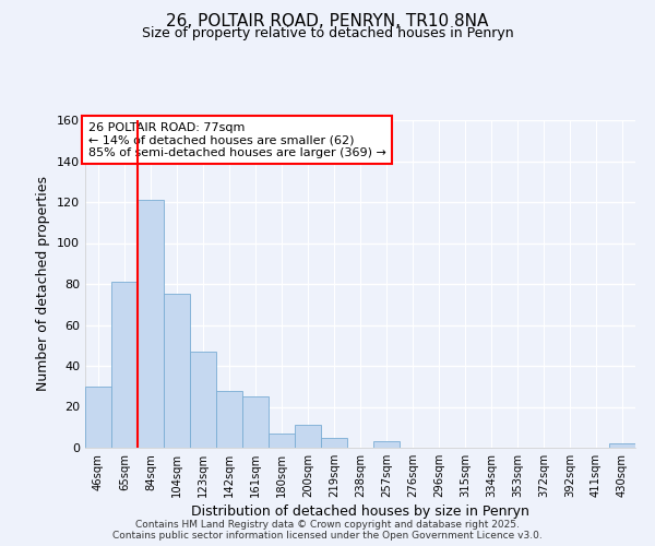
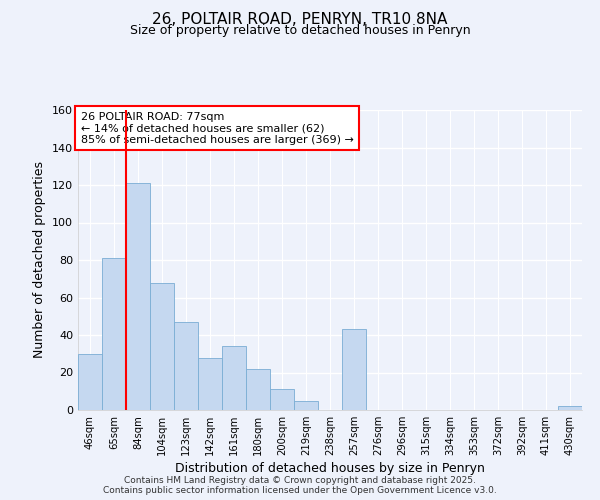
104sqm: 75 -> 68
161sqm: 25 -> 34
180sqm: 7 -> 22
257sqm: 3 -> 43
